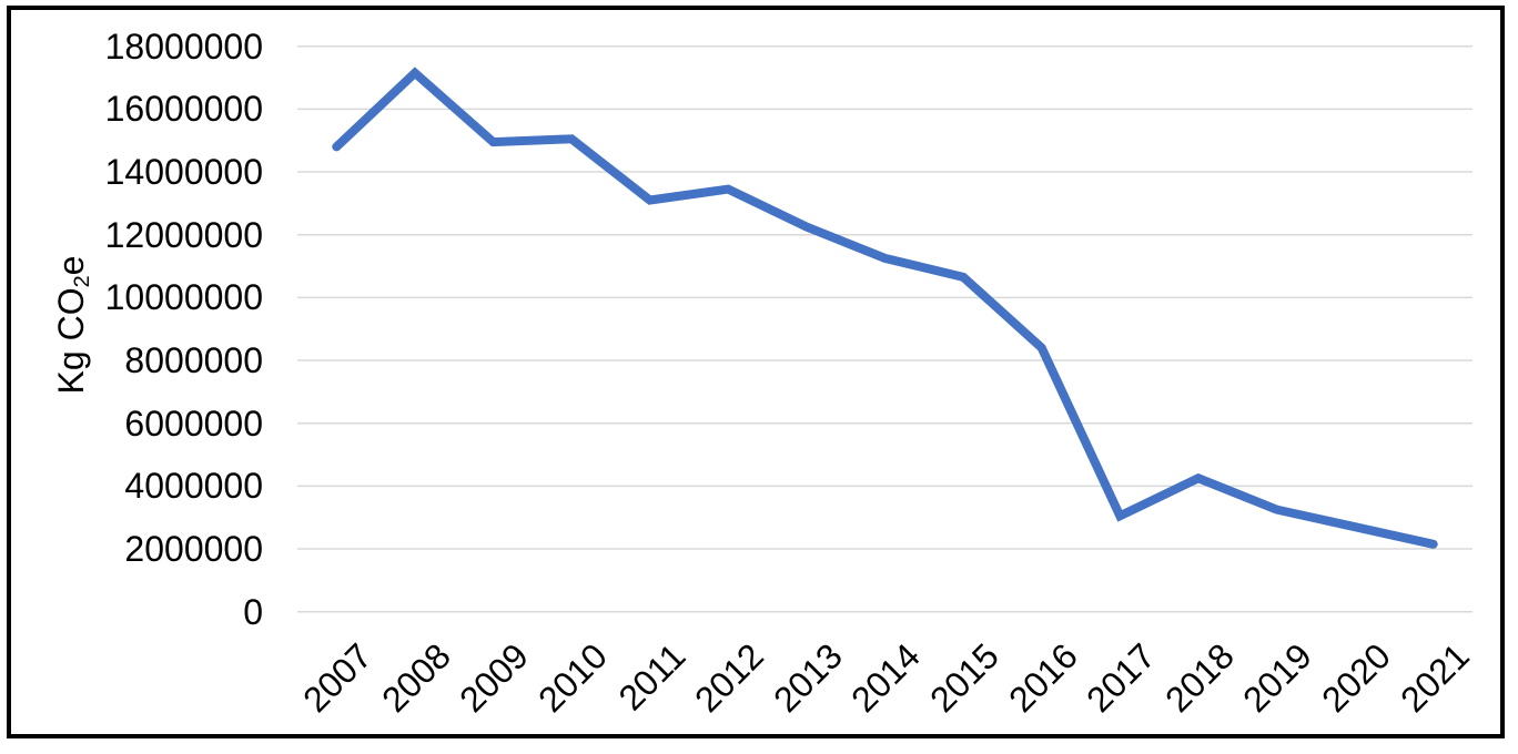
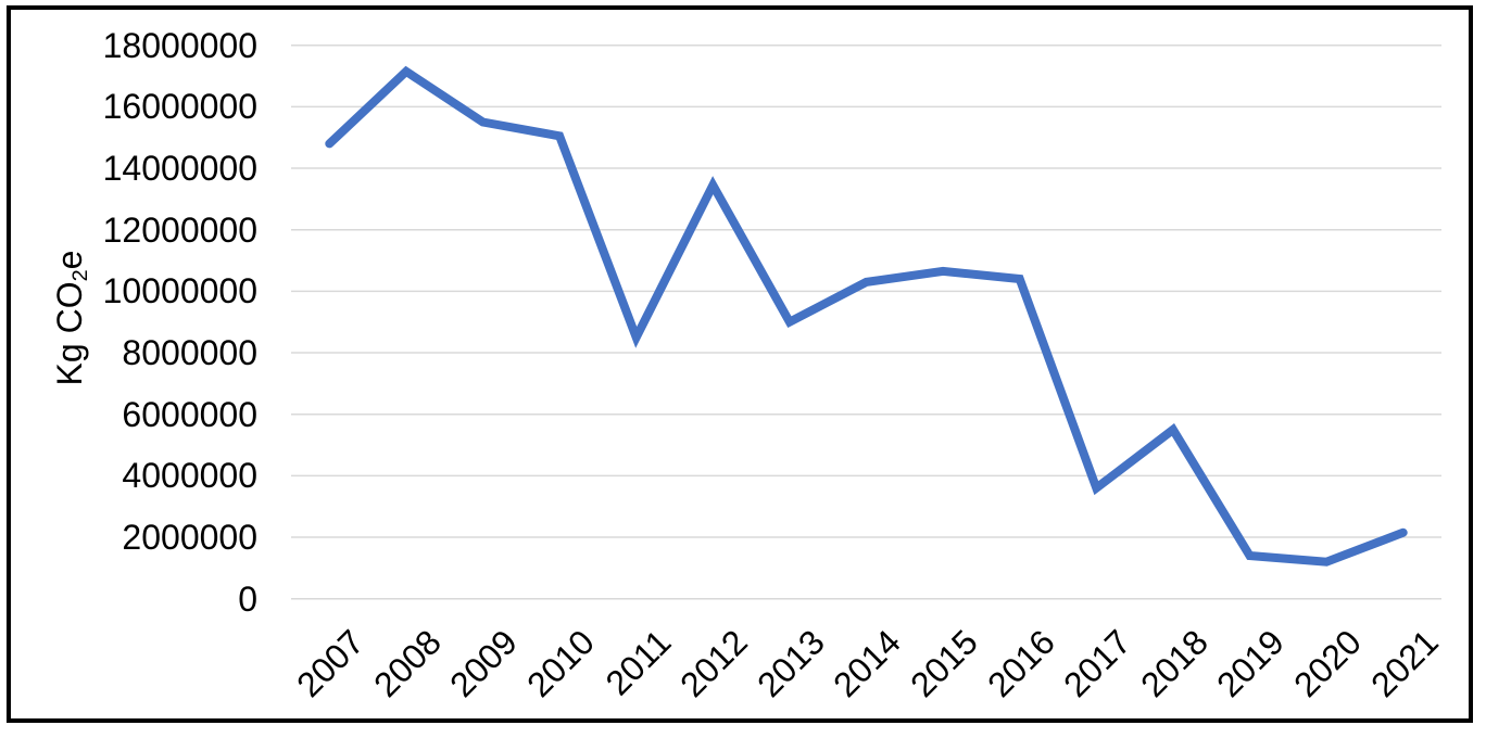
2009: 15000000 -> 15500000
2011: 13100000 -> 8500000
2013: 12200000 -> 9000000
2014: 11200000 -> 10300000
2016: 8400000 -> 10400000
2017: 3000000 -> 3600000
2018: 4200000 -> 5500000
2019: 3200000 -> 1400000
2020: 2700000 -> 1200000
